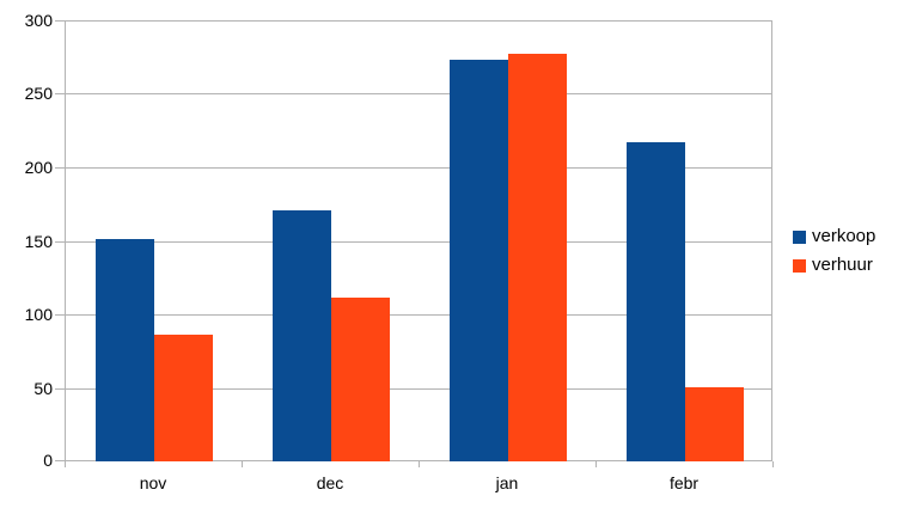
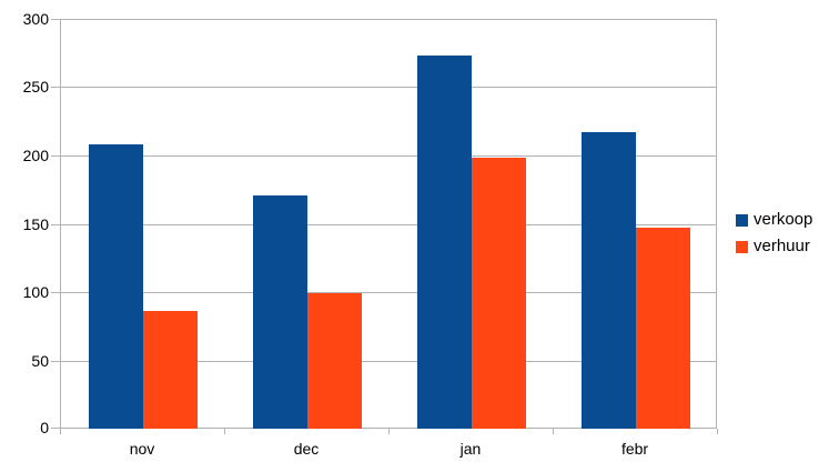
verkoop/nov: 151 -> 208
verhuur/dec: 111 -> 99
verhuur/jan: 277 -> 198
verhuur/febr: 50 -> 147
